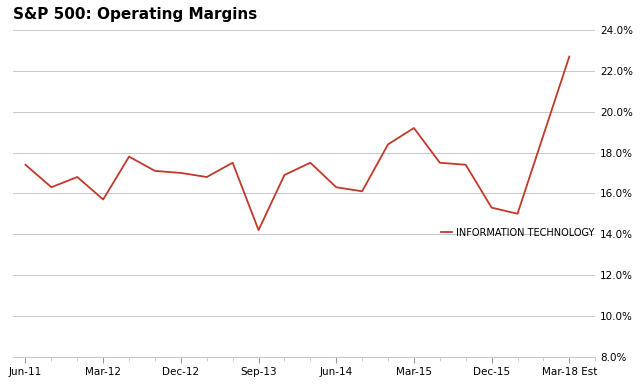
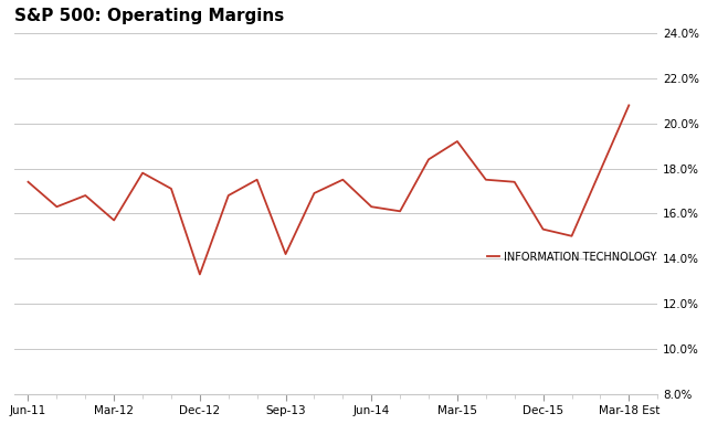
Dec-12: 17.0% -> 13.3%
Mar-18 Est: 22.7% -> 20.8%
